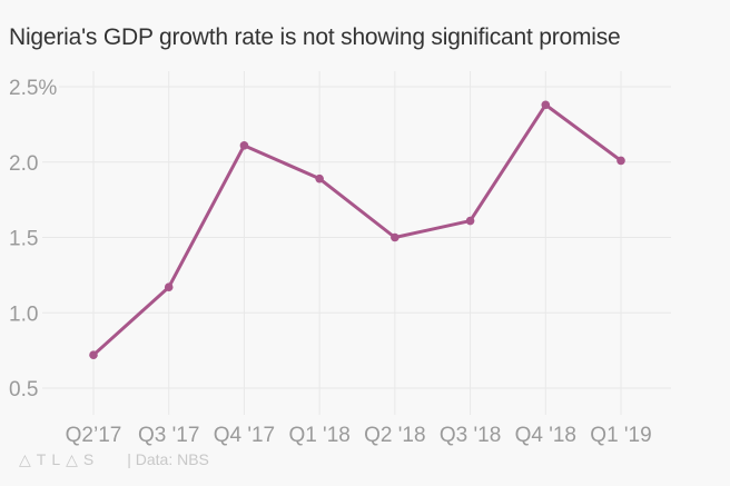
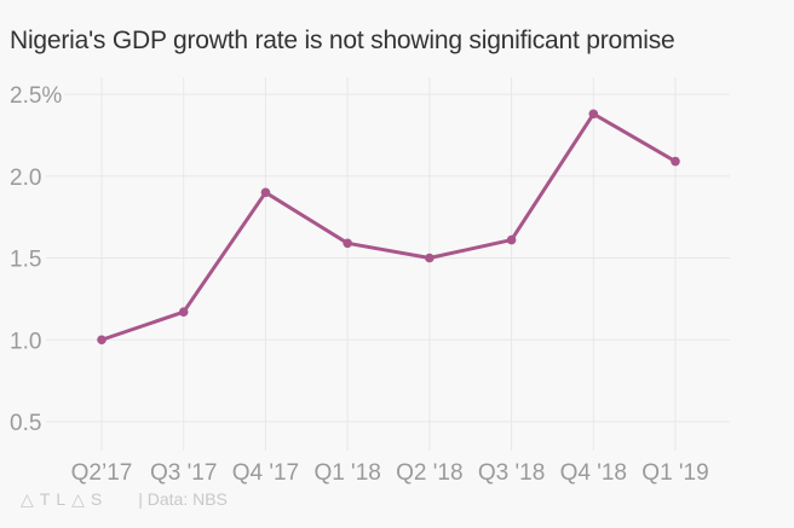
Q2’17: 0.72% -> 1.00%
Q4 '17: 2.11% -> 1.90%
Q1 '18: 1.89% -> 1.59%
Q1 '19: 2.01% -> 2.09%
